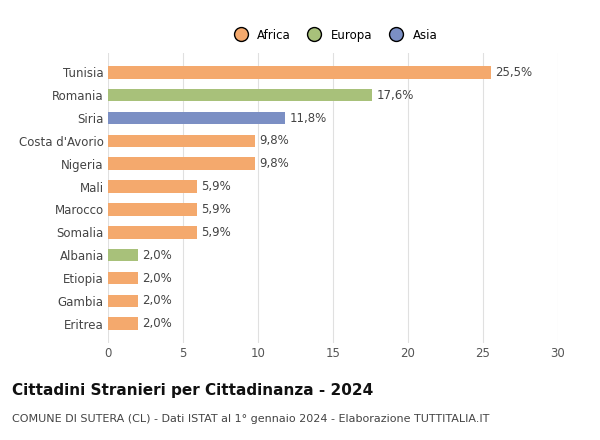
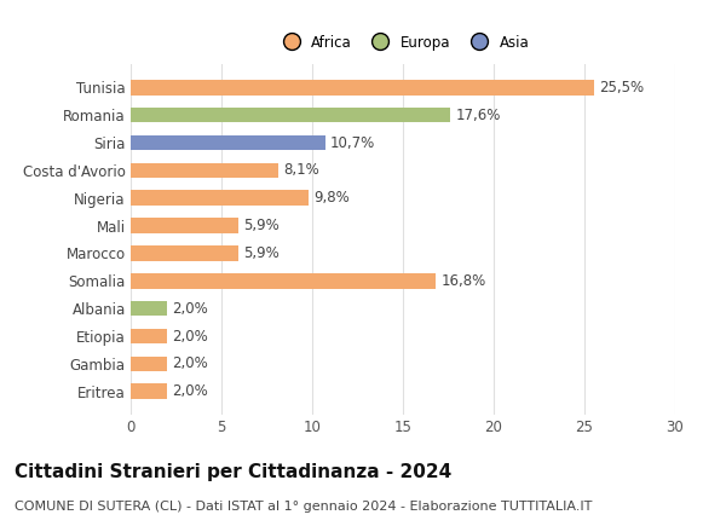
Siria: 11,8% -> 10,7%
Costa d'Avorio: 9,8% -> 8,1%
Somalia: 5,9% -> 16,8%
